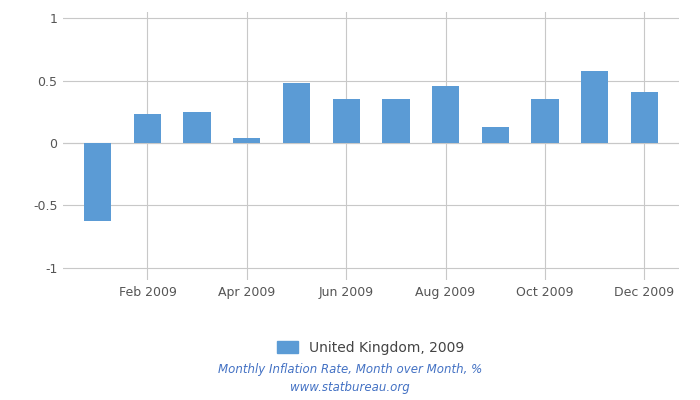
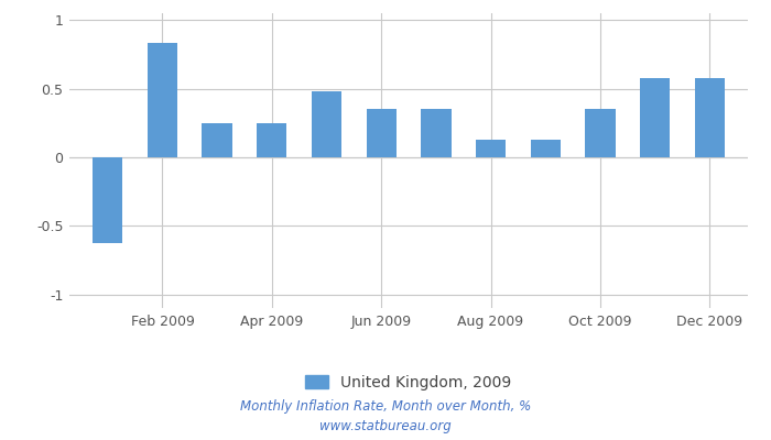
Feb 2009: 0.23 -> 0.83
Apr 2009: 0.04 -> 0.25
Aug 2009: 0.46 -> 0.13
Dec 2009: 0.41 -> 0.58
